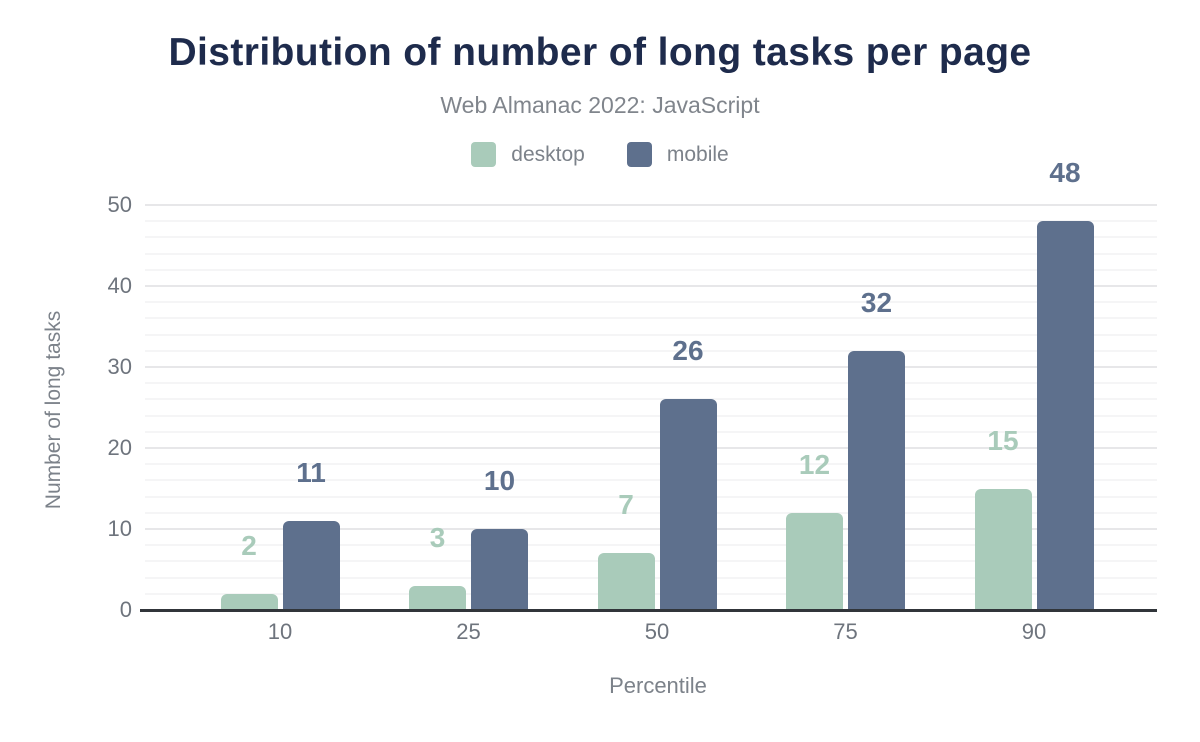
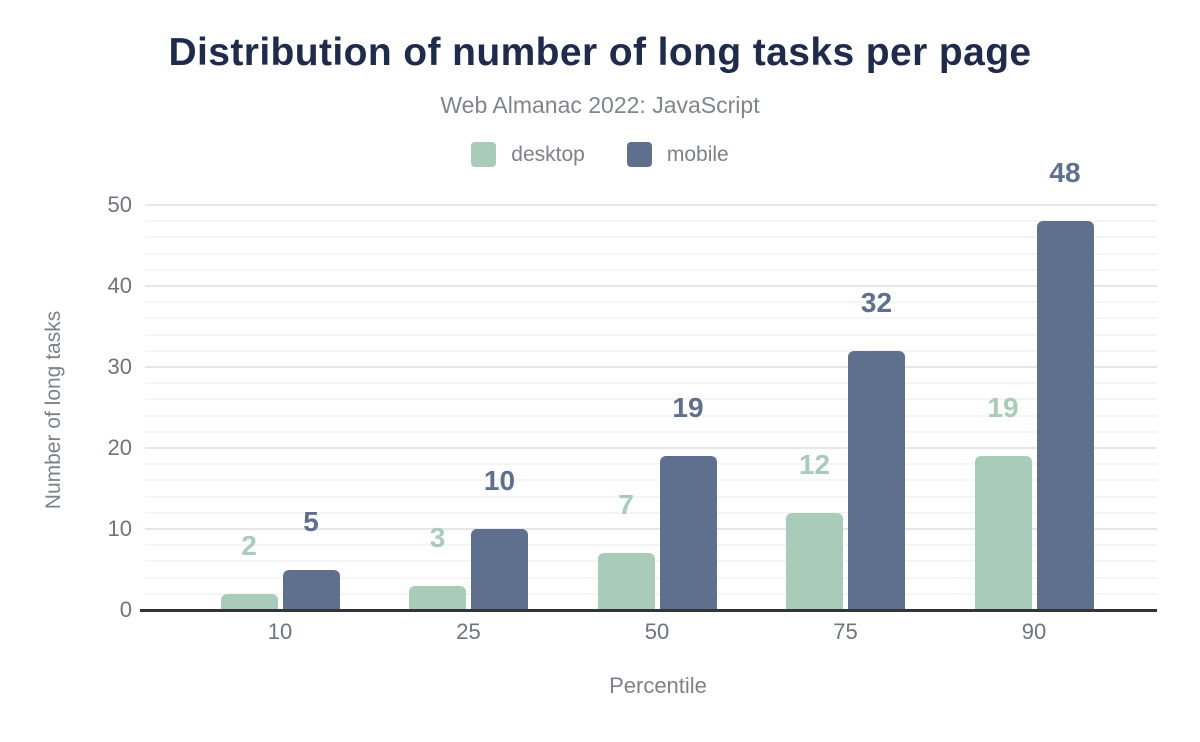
mobile/10: 11 -> 5
mobile/50: 26 -> 19
desktop/90: 15 -> 19
